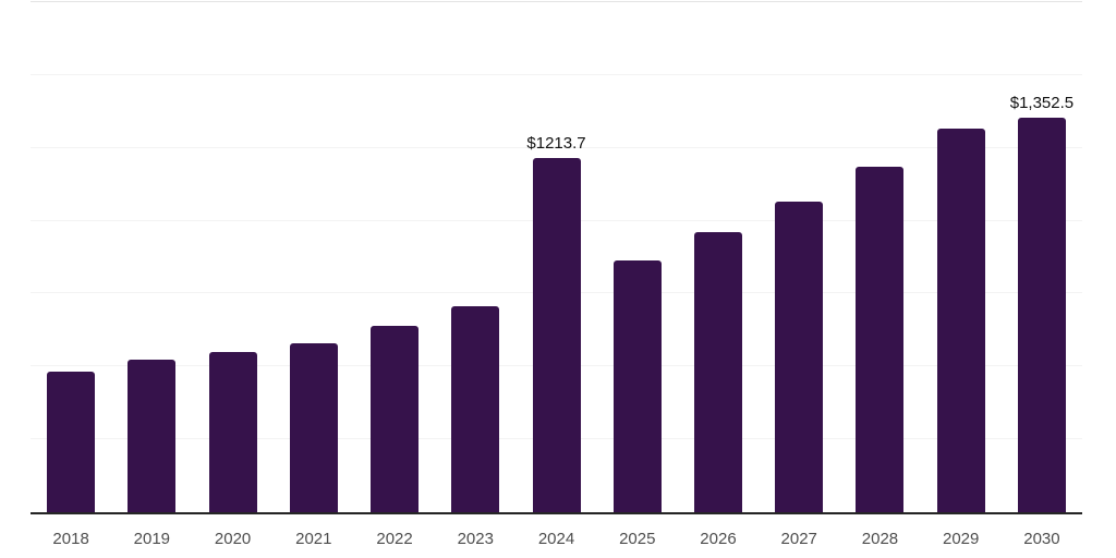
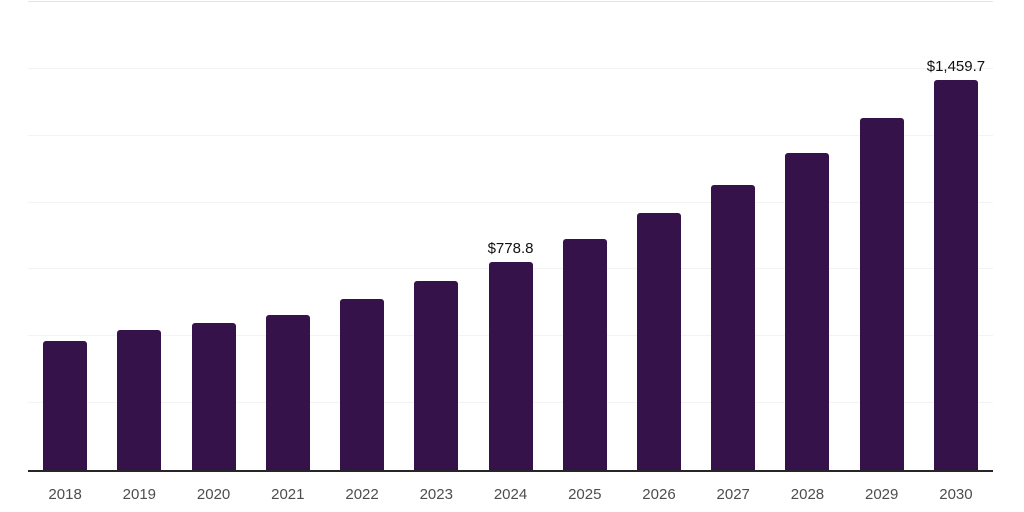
2024: $1213.7 -> $778.8
2030: $1,352.5 -> $1,459.7
